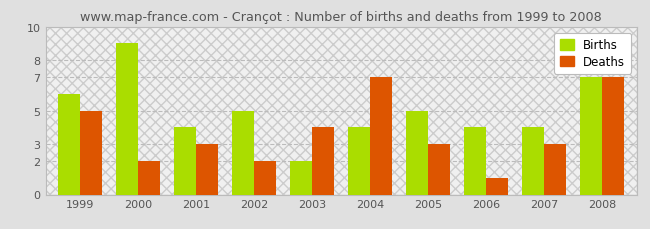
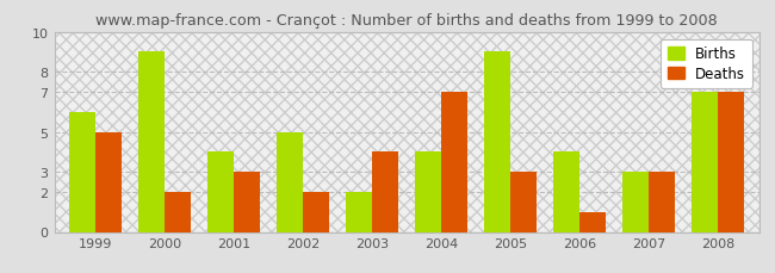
Births/2005: 5 -> 9
Births/2007: 4 -> 3
